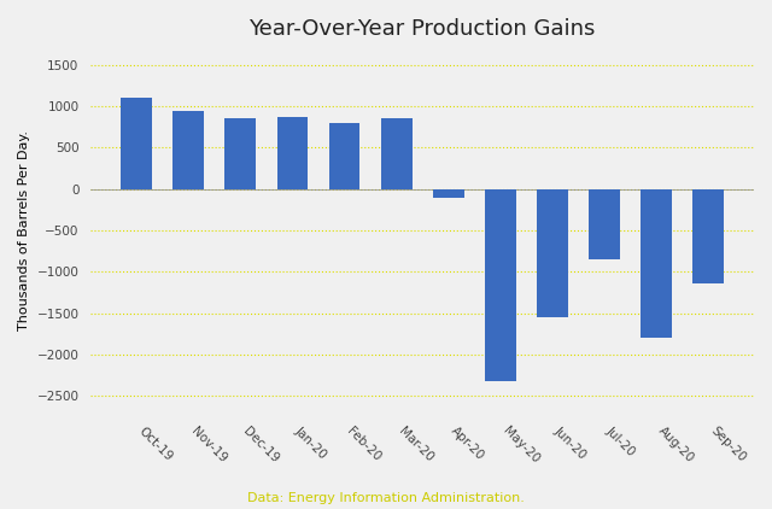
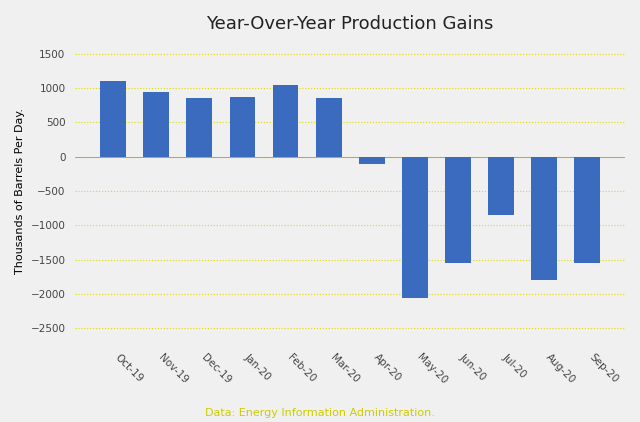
Feb-20: 800 -> 1050
May-20: -2320 -> -2050
Sep-20: -1140 -> -1550
